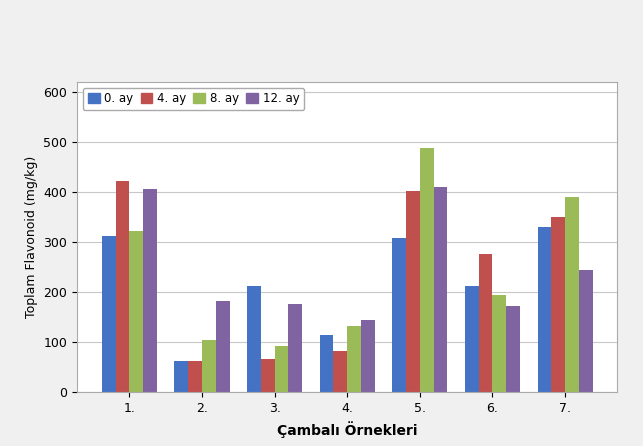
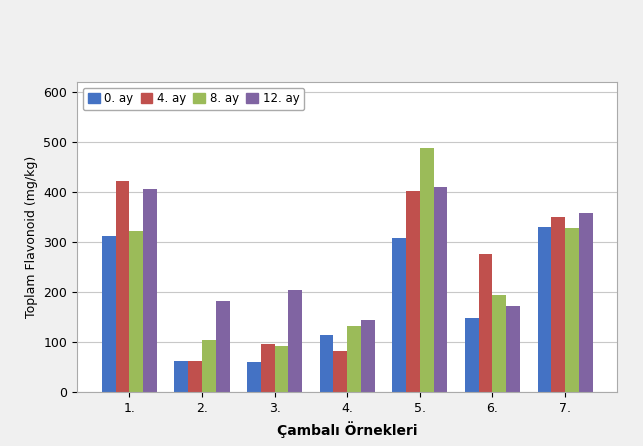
0. ay/3.: 212 -> 60
4. ay/3.: 66 -> 97
12. ay/3.: 176 -> 204
0. ay/6.: 212 -> 148
8. ay/7.: 390 -> 328
12. ay/7.: 244 -> 358
